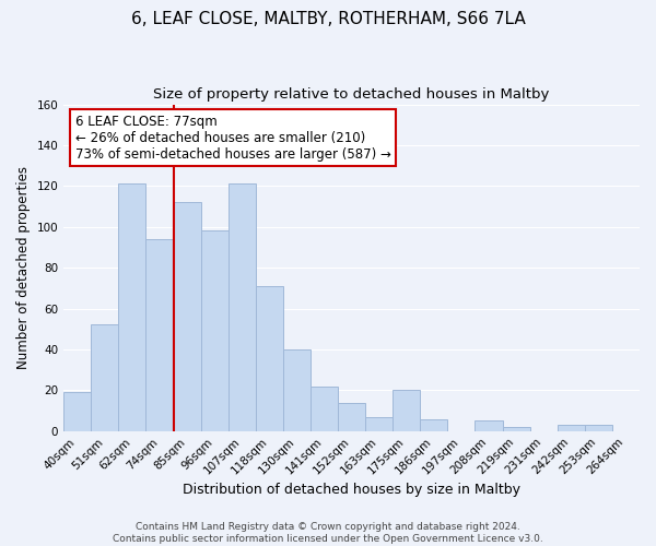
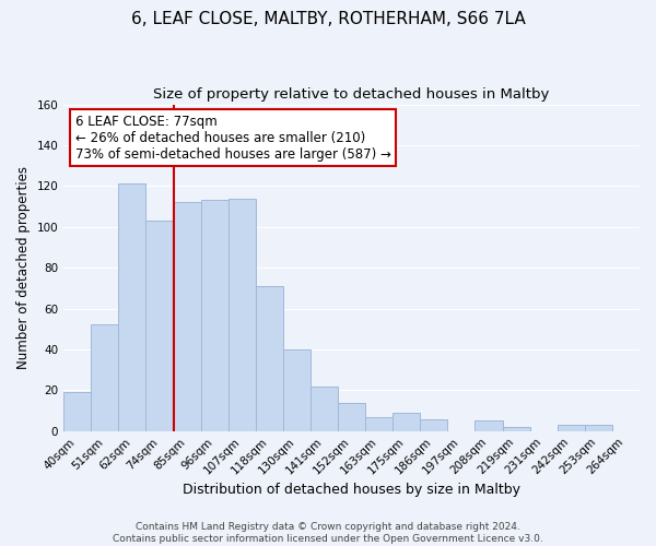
74sqm: 94 -> 103
96sqm: 98 -> 113
107sqm: 121 -> 114
175sqm: 20 -> 9
